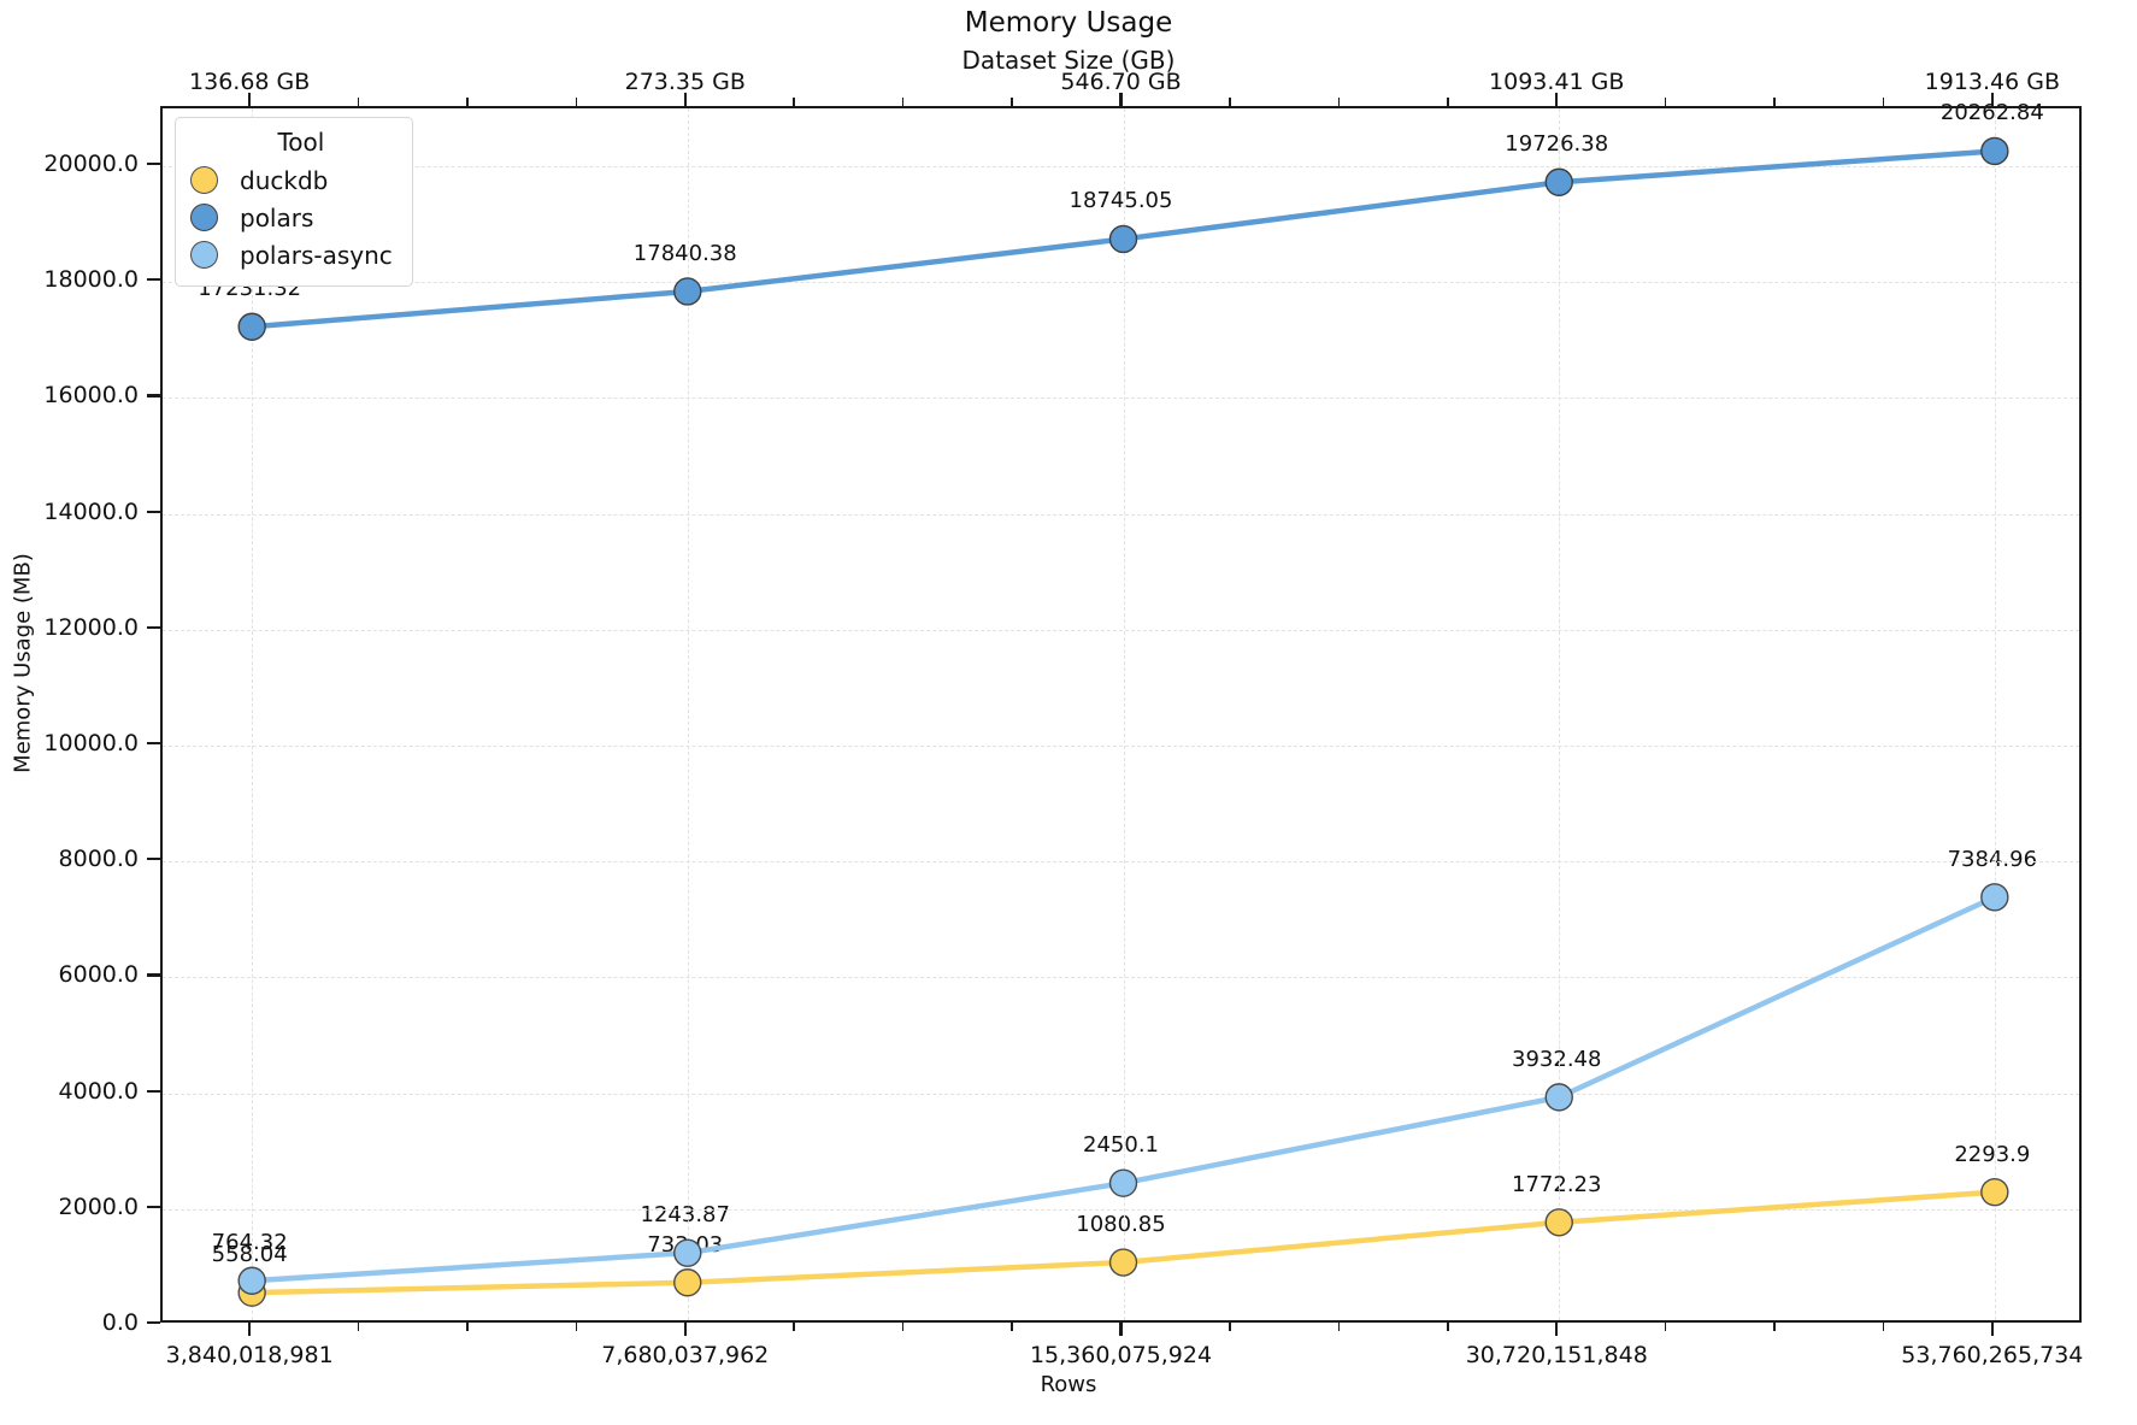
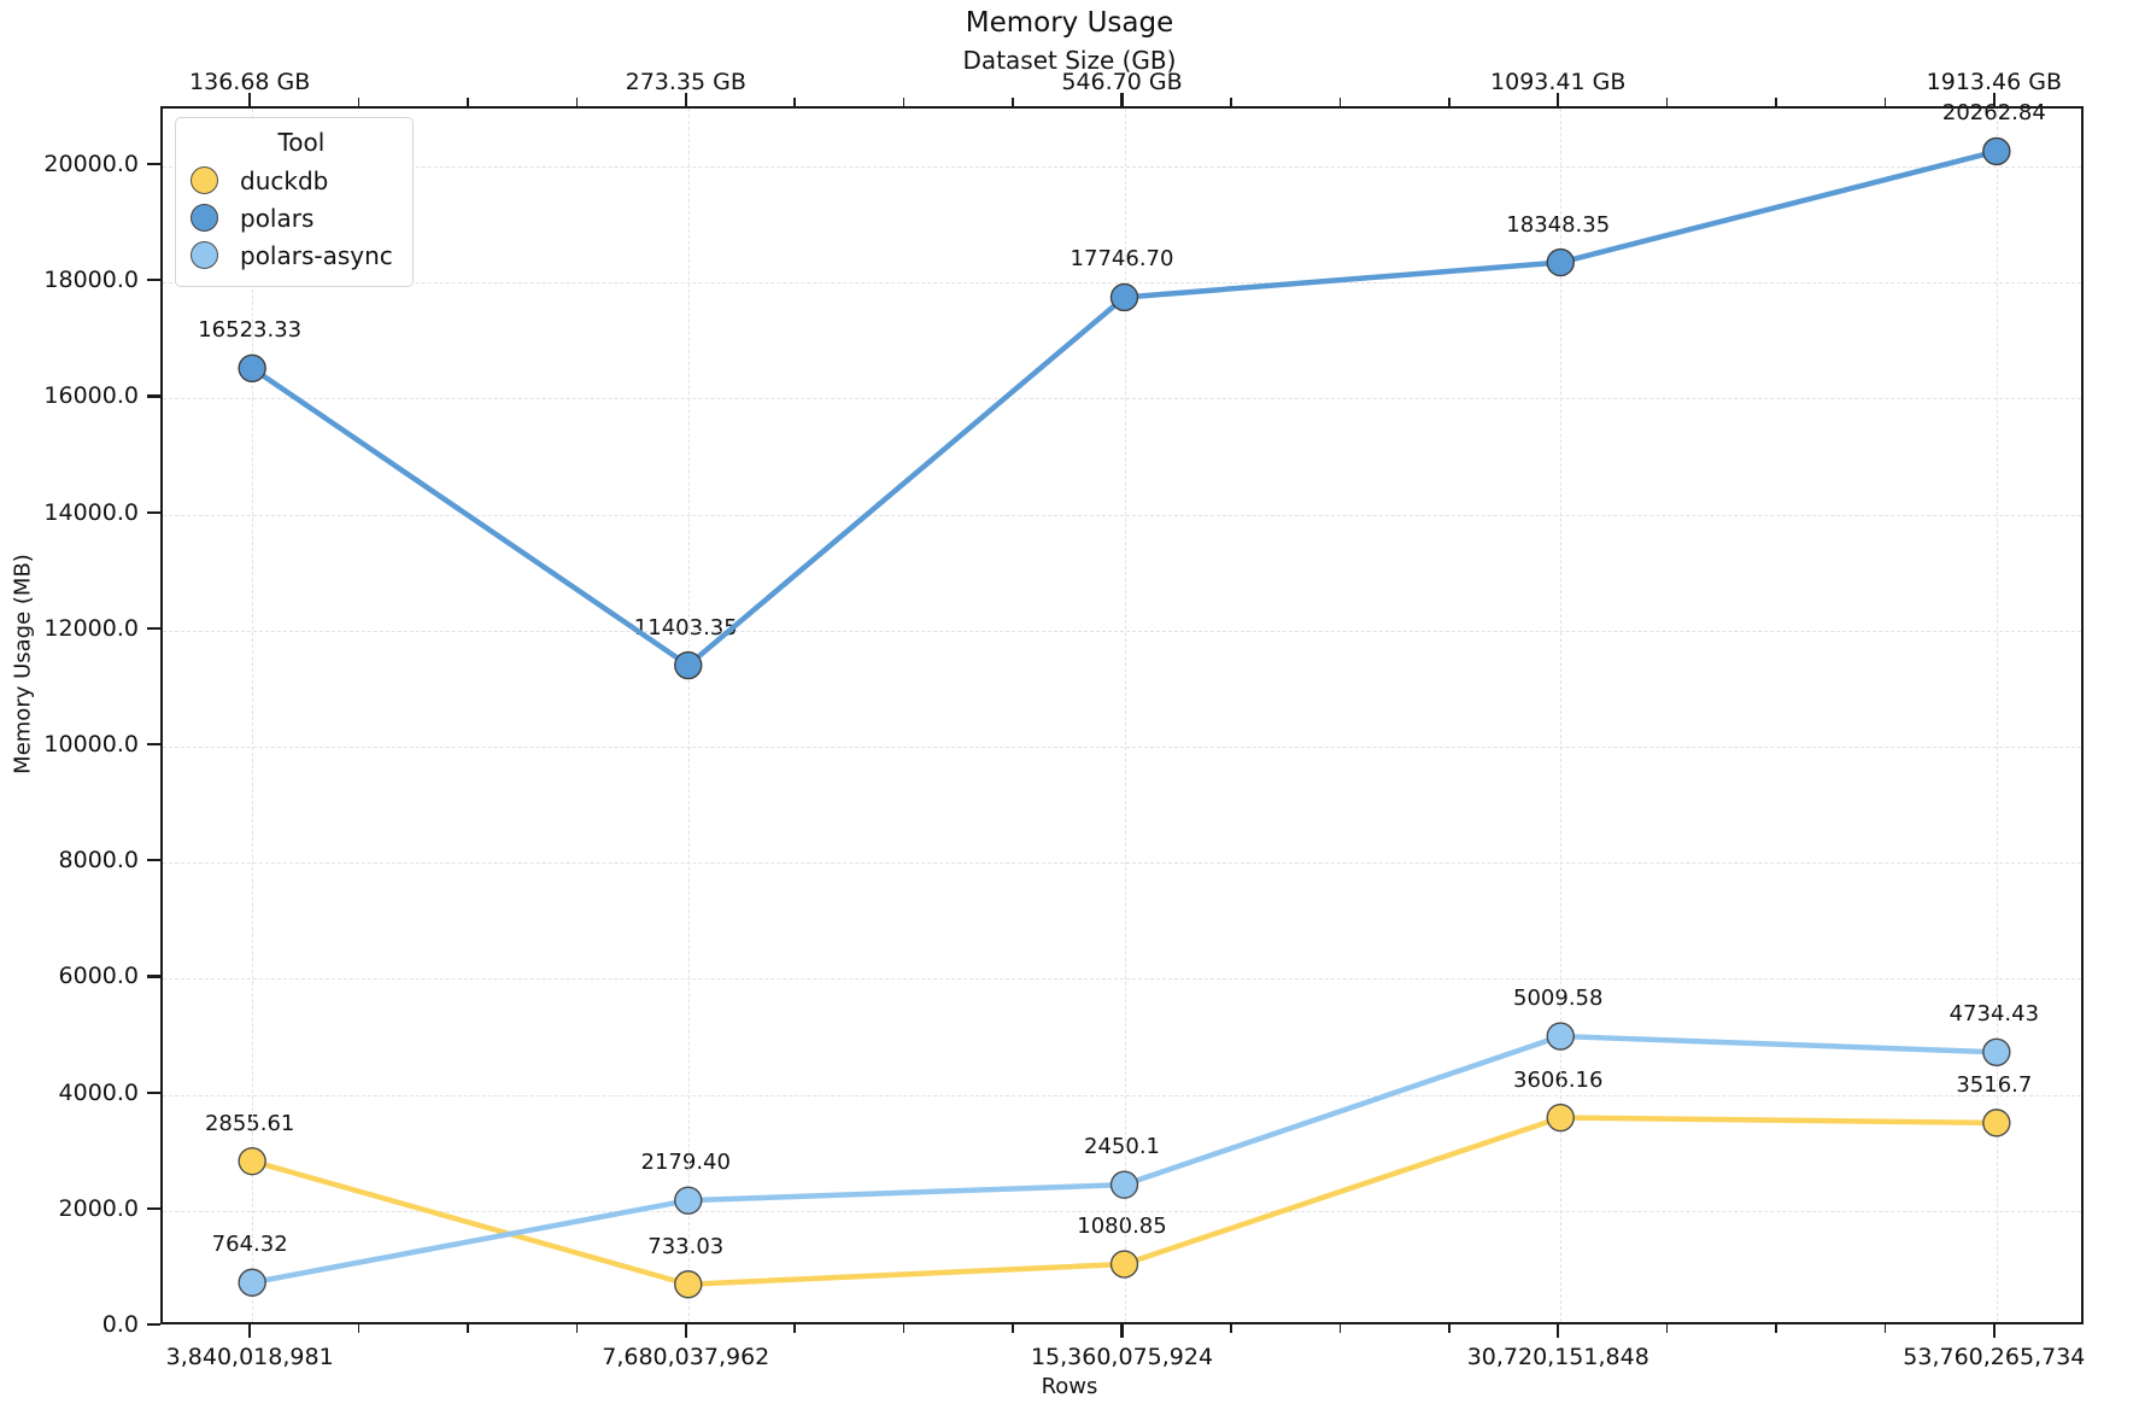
duckdb/3,840,018,981: 558.04 -> 2855.61
polars/3,840,018,981: 17231.32 -> 16523.33
polars/7,680,037,962: 17840.38 -> 11403.35
polars-async/7,680,037,962: 1243.87 -> 2179.40
polars/15,360,075,924: 18745.05 -> 17746.70
duckdb/30,720,151,848: 1772.23 -> 3606.16
polars/30,720,151,848: 19726.38 -> 18348.35
polars-async/30,720,151,848: 3932.48 -> 5009.58
duckdb/53,760,265,734: 2293.9 -> 3516.7
polars-async/53,760,265,734: 7384.96 -> 4734.43
